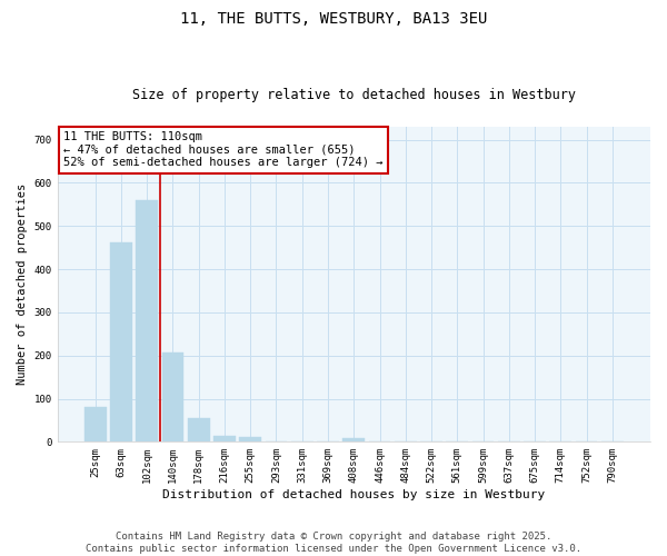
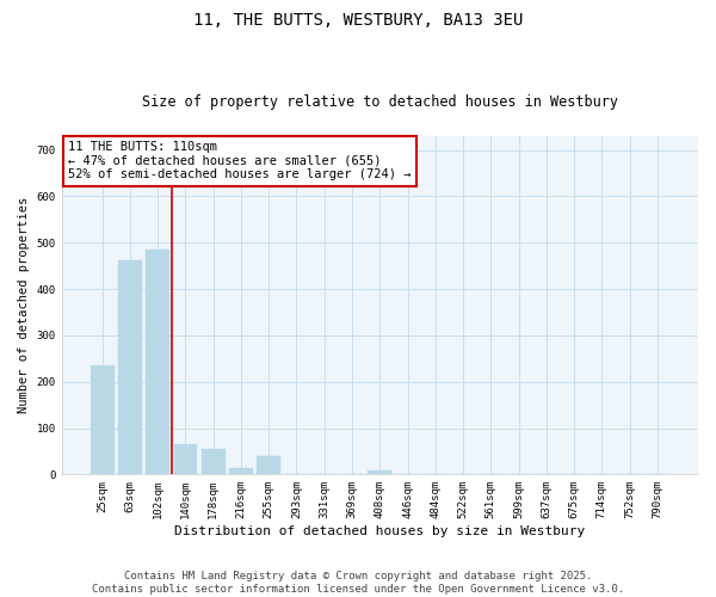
25sqm: 80 -> 235
102sqm: 560 -> 485
140sqm: 207 -> 65
255sqm: 10 -> 40
